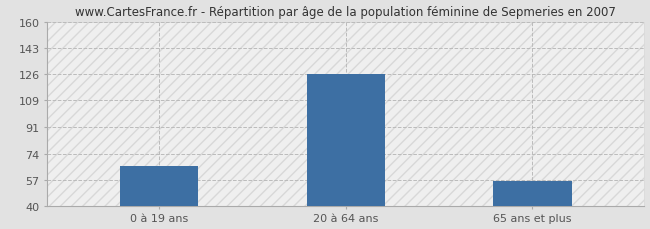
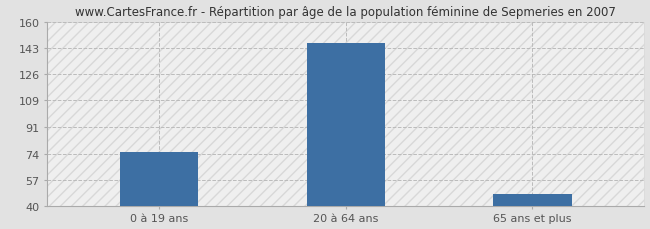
0 à 19 ans: 66 -> 75
20 à 64 ans: 126 -> 146
65 ans et plus: 56 -> 48
